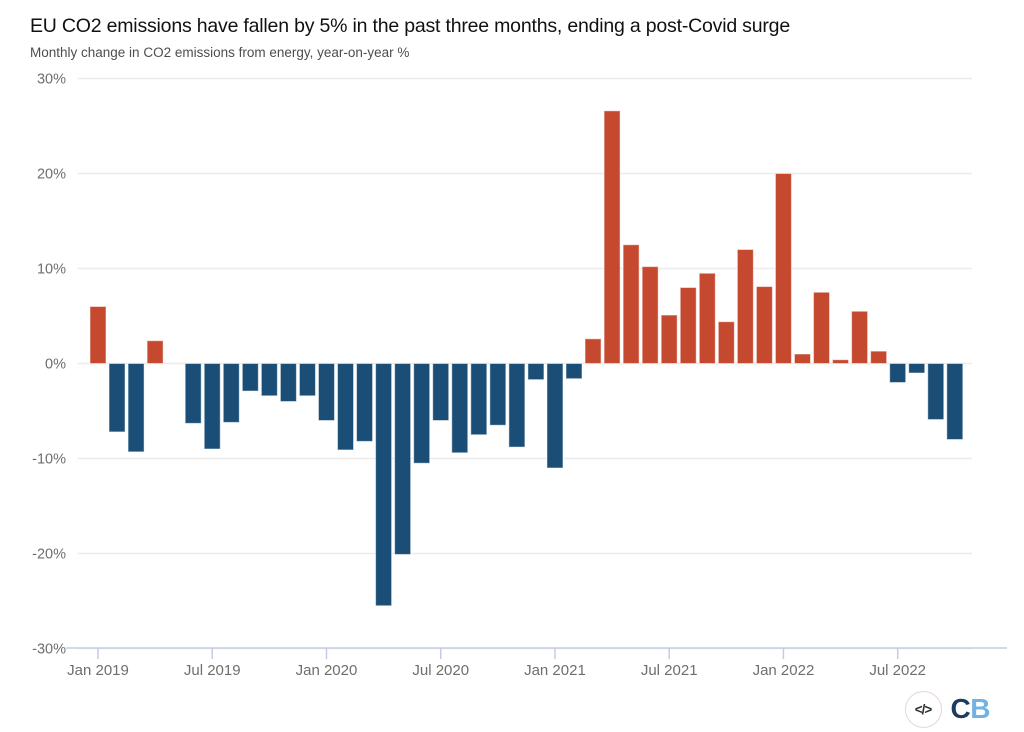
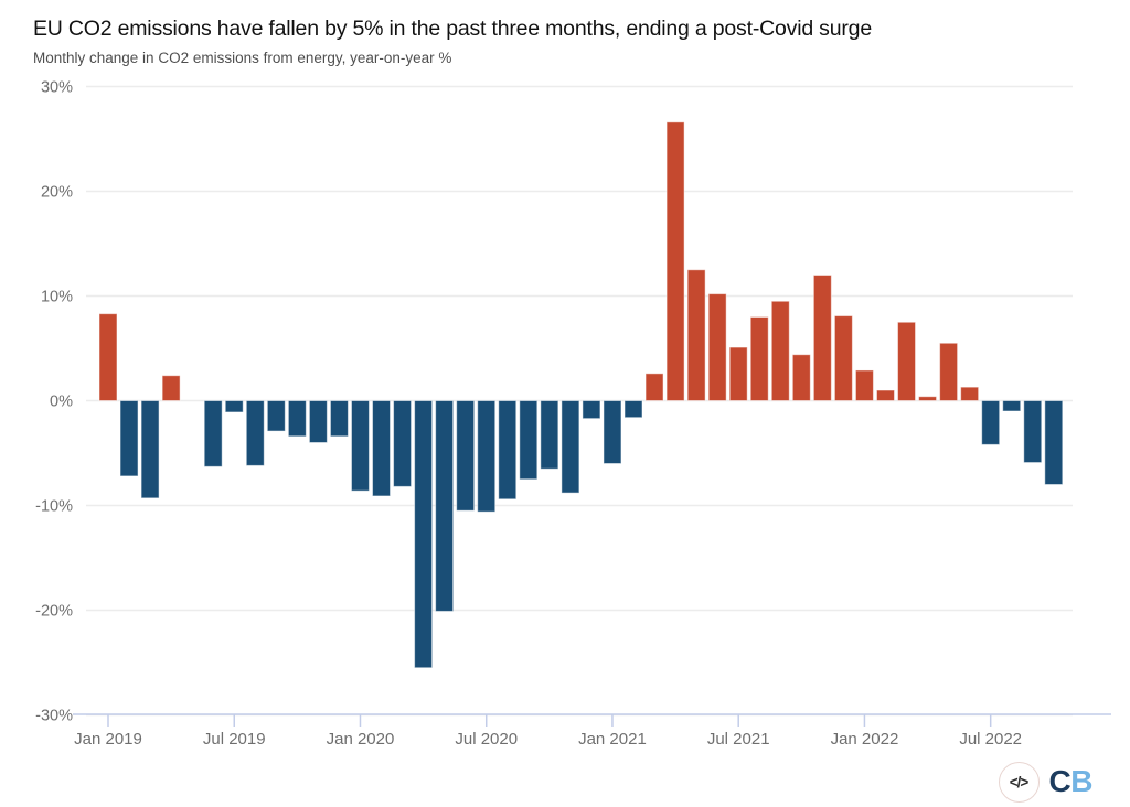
Jan 2019: 6% -> 8%
Jul 2019: -9% -> -1%
Jan 2020: -6% -> -9%
Jul 2020: -6% -> -11%
Jan 2021: -11% -> -6%
Jan 2022: 20% -> 3%
Jul 2022: -2% -> -4%
